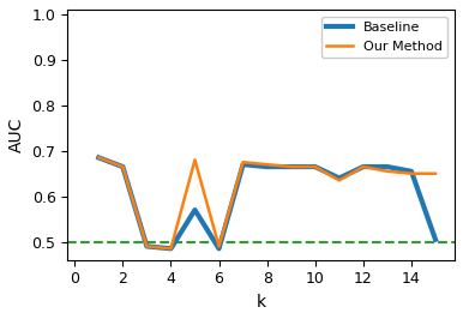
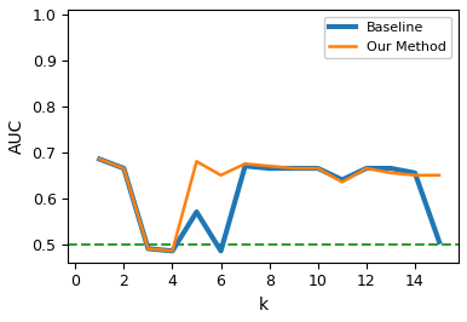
Our Method/6: 0.490 -> 0.650
